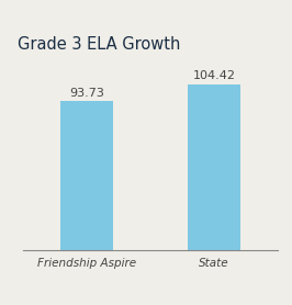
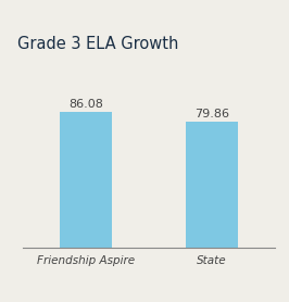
Friendship Aspire: 93.73 -> 86.08
State: 104.42 -> 79.86
